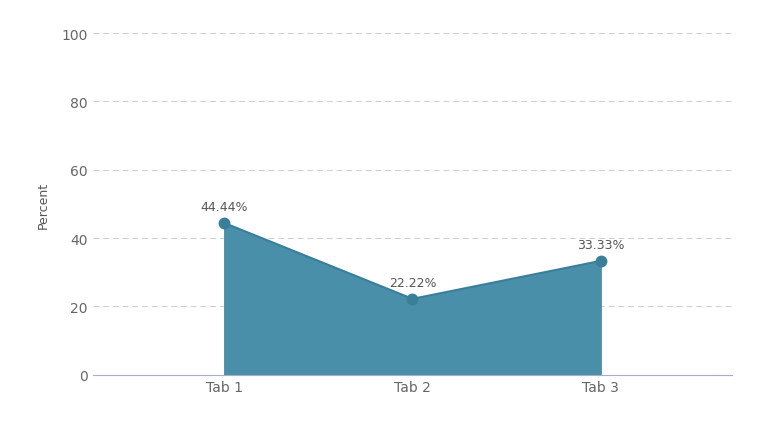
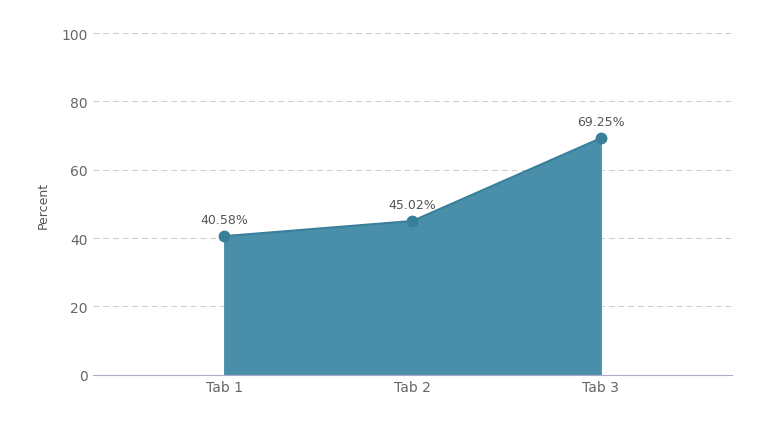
Tab 1: 44.44% -> 40.58%
Tab 2: 22.22% -> 45.02%
Tab 3: 33.33% -> 69.25%
